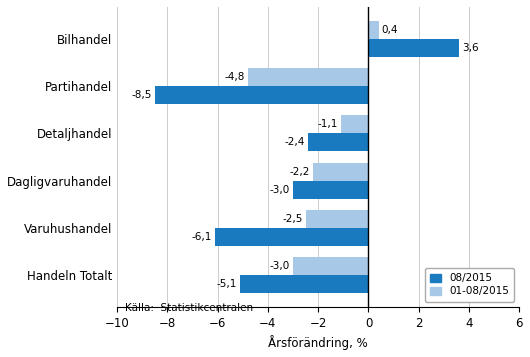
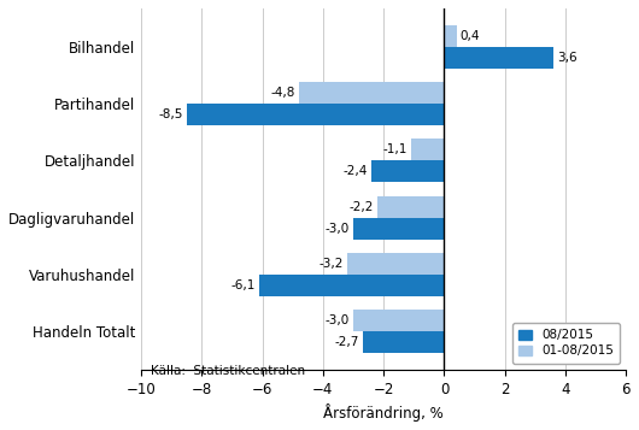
01-08/2015/Varuhushandel: -2,5 -> -3,2
08/2015/Handeln Totalt: -5,1 -> -2,7
